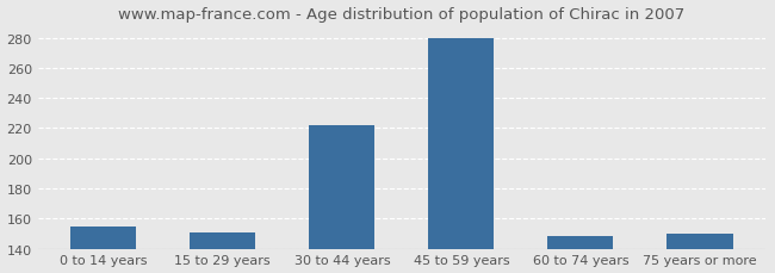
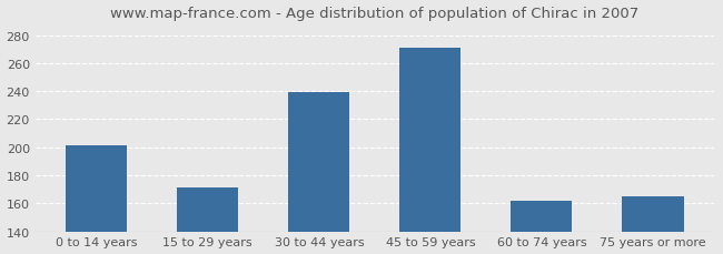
0 to 14 years: 155 -> 201
15 to 29 years: 151 -> 171
30 to 44 years: 222 -> 239
45 to 59 years: 280 -> 271
60 to 74 years: 148 -> 162
75 years or more: 150 -> 165
